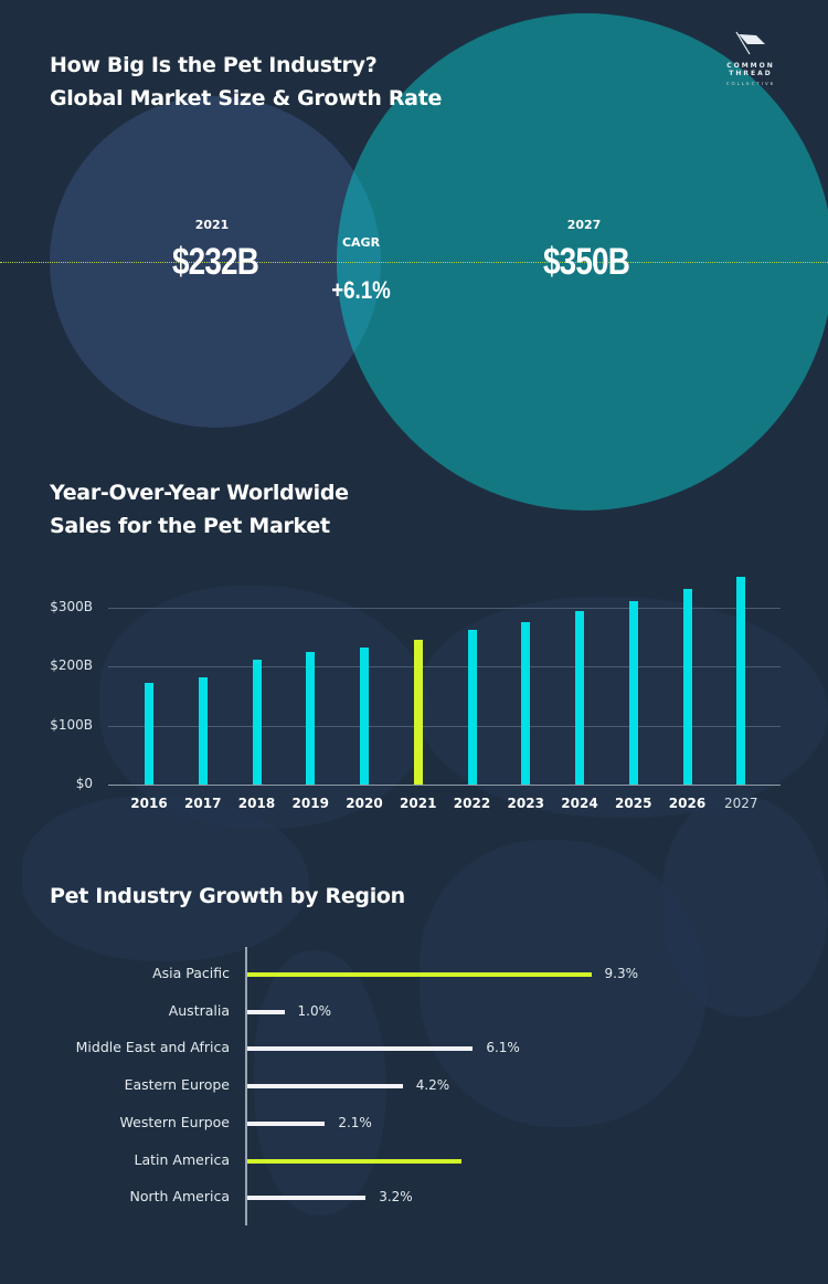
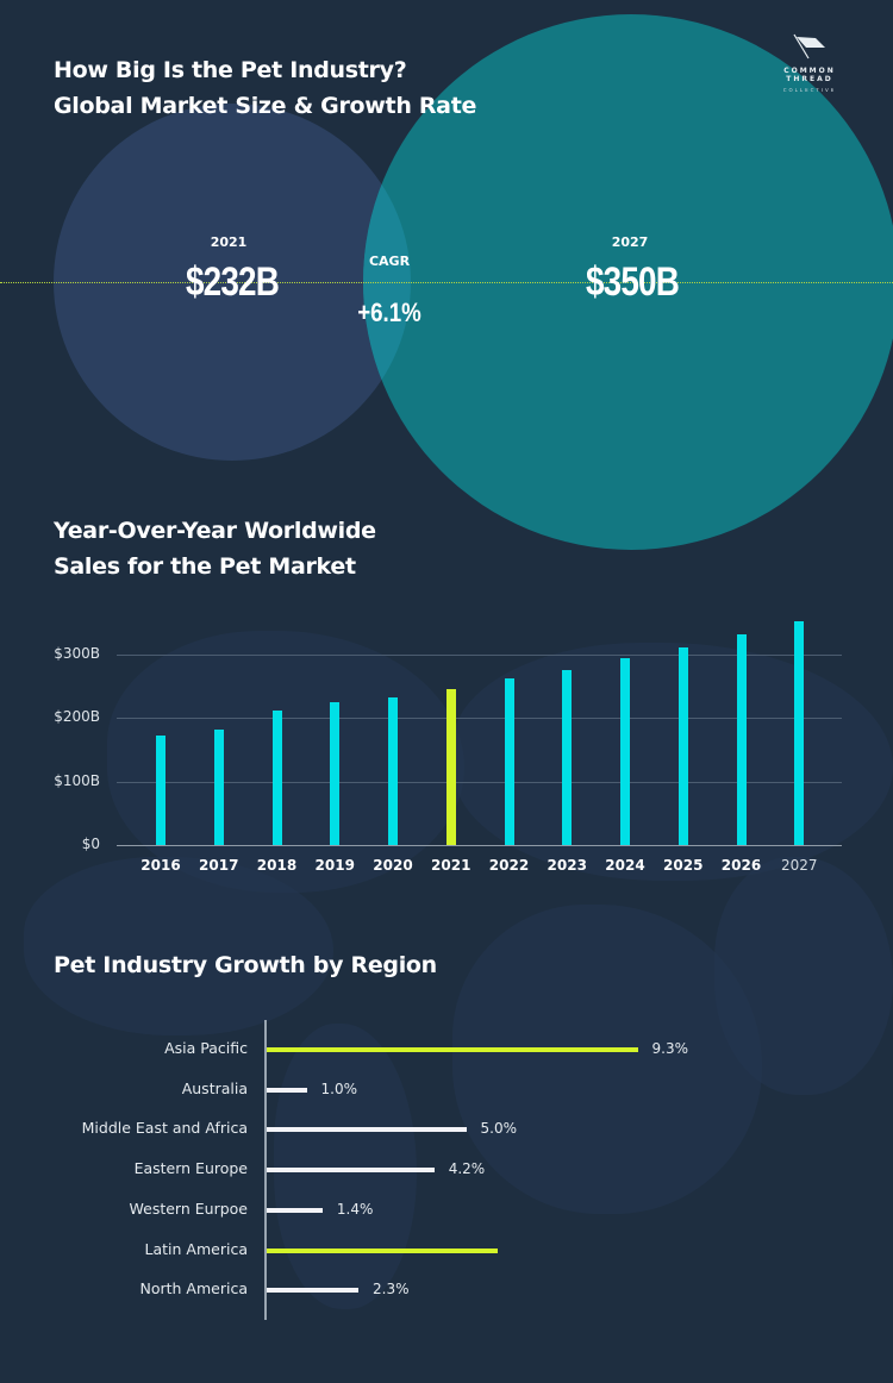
Pet Industry Growth by Region/Middle East and Africa: 6.1% -> 5.0%
Pet Industry Growth by Region/Western Eurpoe: 2.1% -> 1.4%
Pet Industry Growth by Region/North America: 3.2% -> 2.3%
